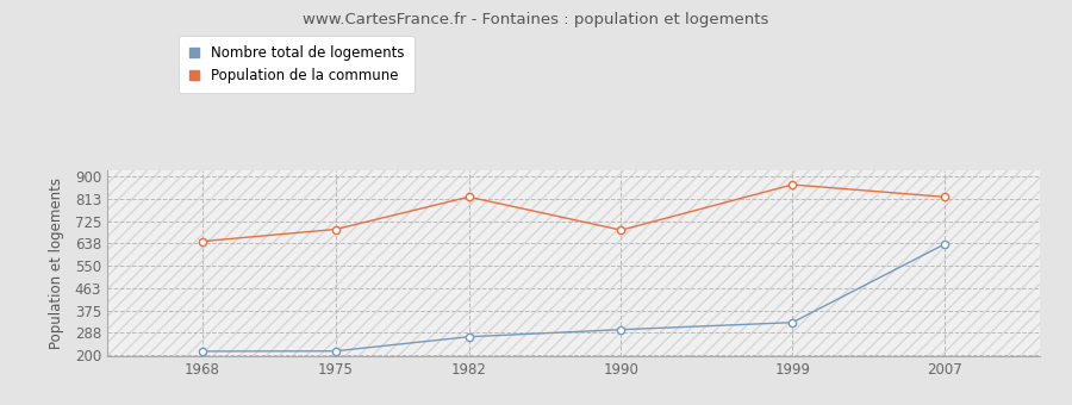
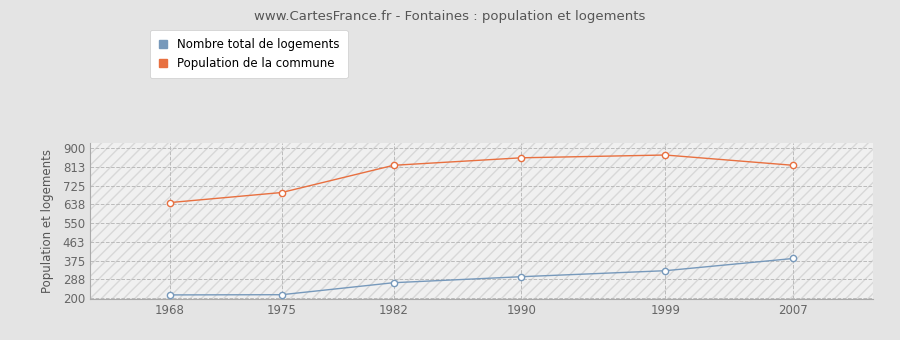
Population de la commune/1990: 690 -> 855
Nombre total de logements/2007: 635 -> 385
